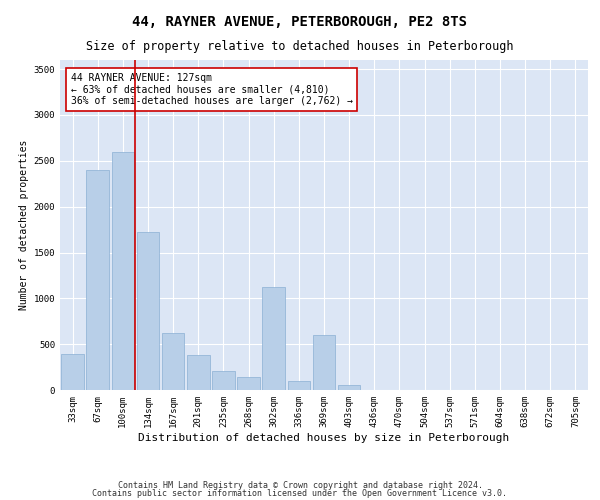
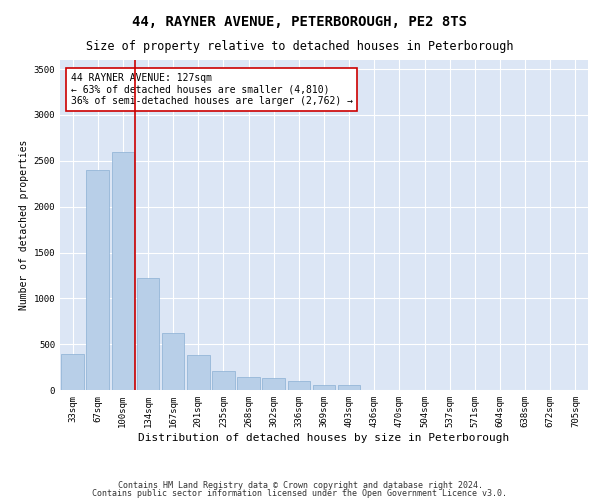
134sqm: 1720 -> 1220
302sqm: 1120 -> 130
369sqm: 600 -> 60
